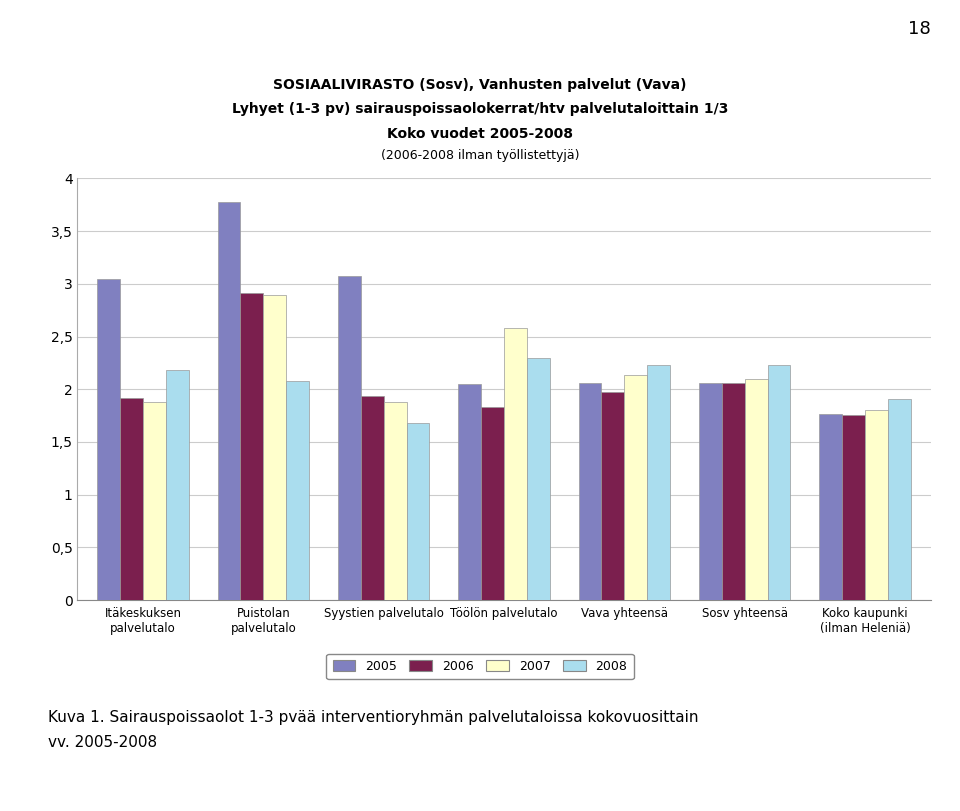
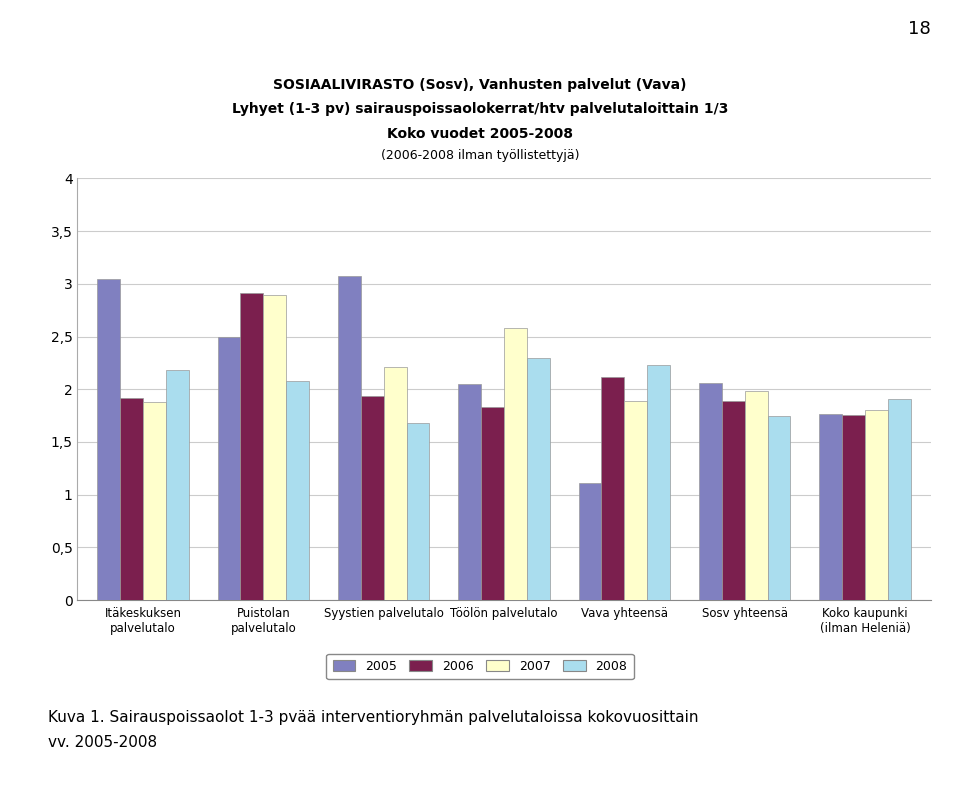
2005/Puistolan palvelutalo: 3,78 -> 2,50
2007/Syystien palvelutalo: 1,88 -> 2,21
2005/Vava yhteensä: 2,06 -> 1,11
2006/Vava yhteensä: 1,97 -> 2,12
2007/Vava yhteensä: 2,14 -> 1,89
2006/Sosv yhteensä: 2,06 -> 1,89
2007/Sosv yhteensä: 2,10 -> 1,98
2008/Sosv yhteensä: 2,23 -> 1,75
